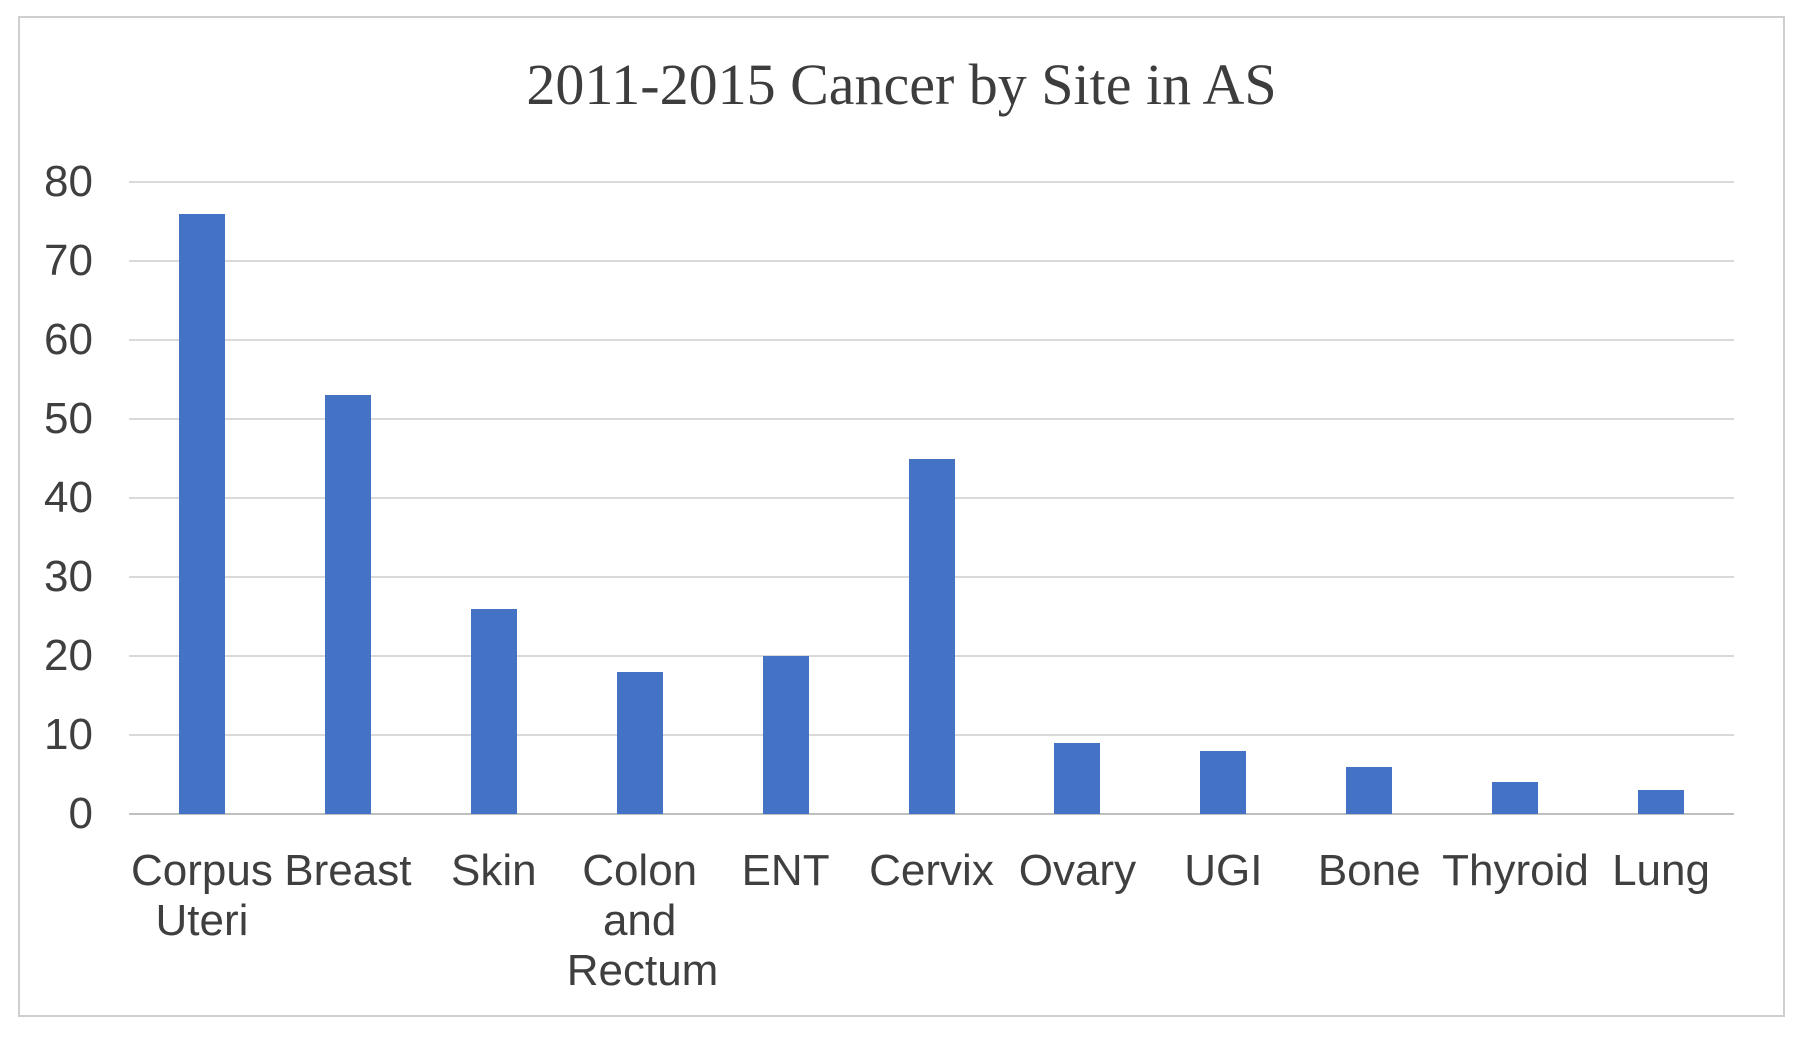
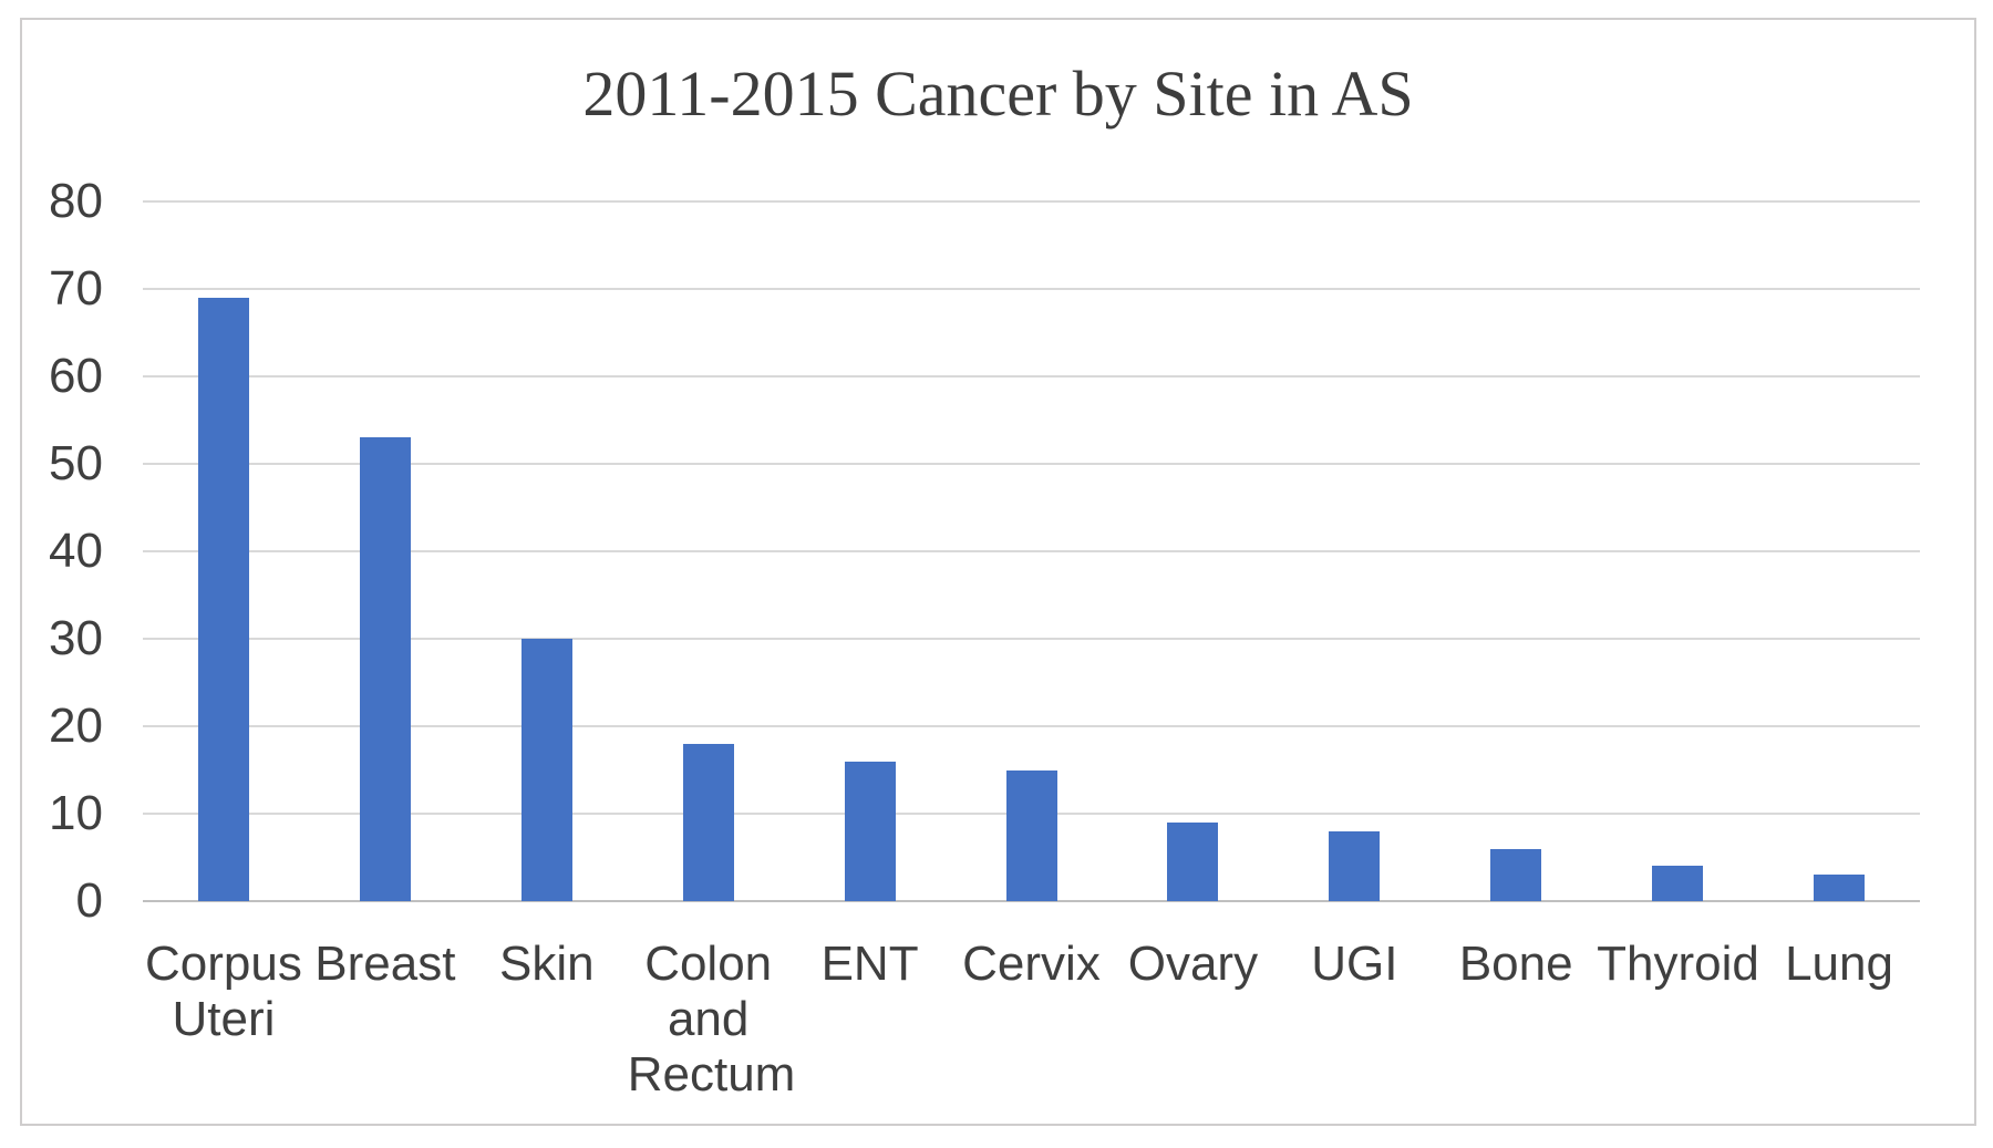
Corpus Uteri: 76 -> 69
Skin: 26 -> 30
ENT: 20 -> 16
Cervix: 45 -> 15
